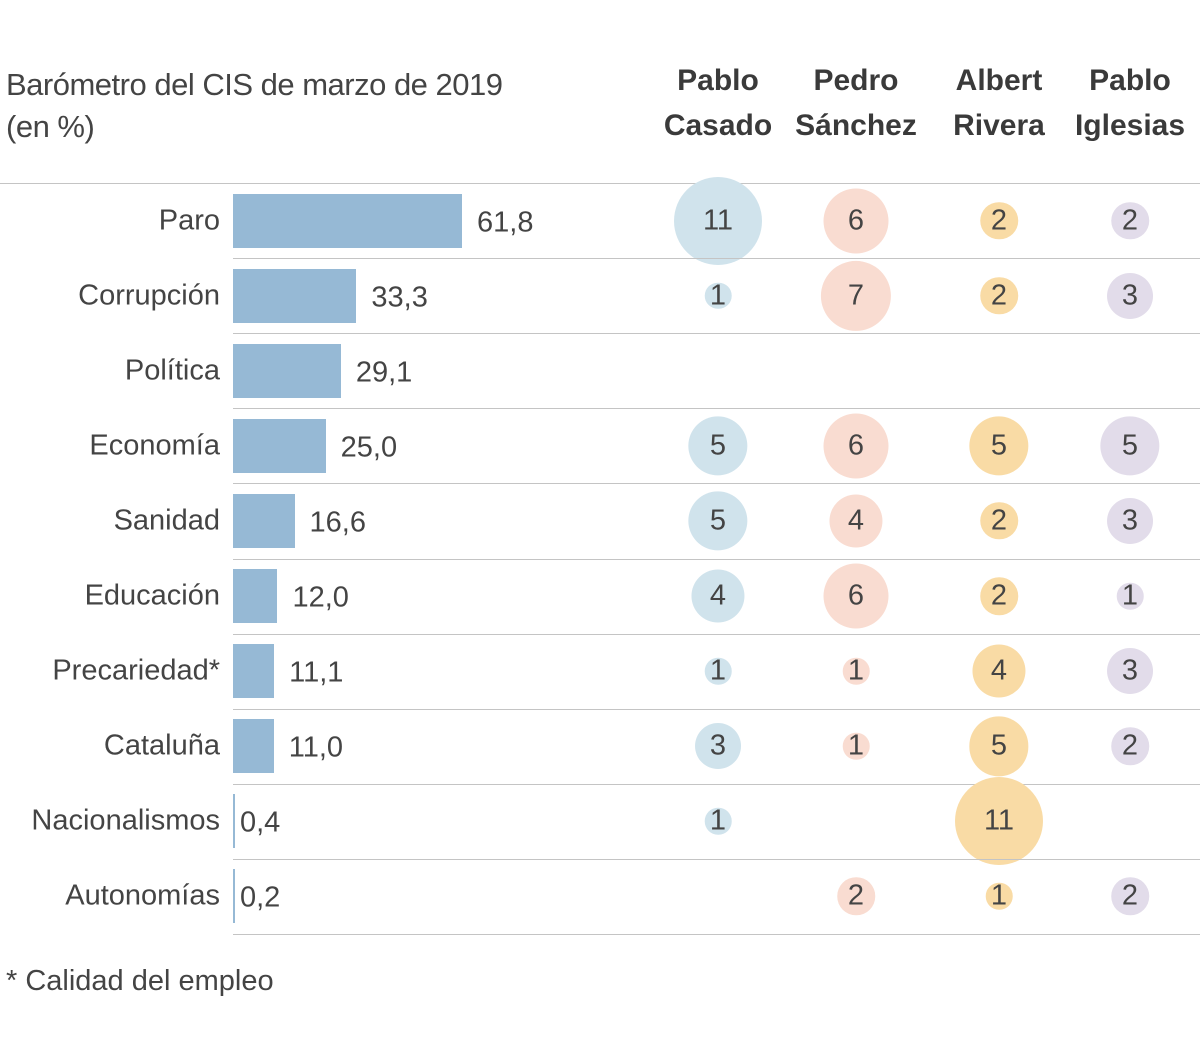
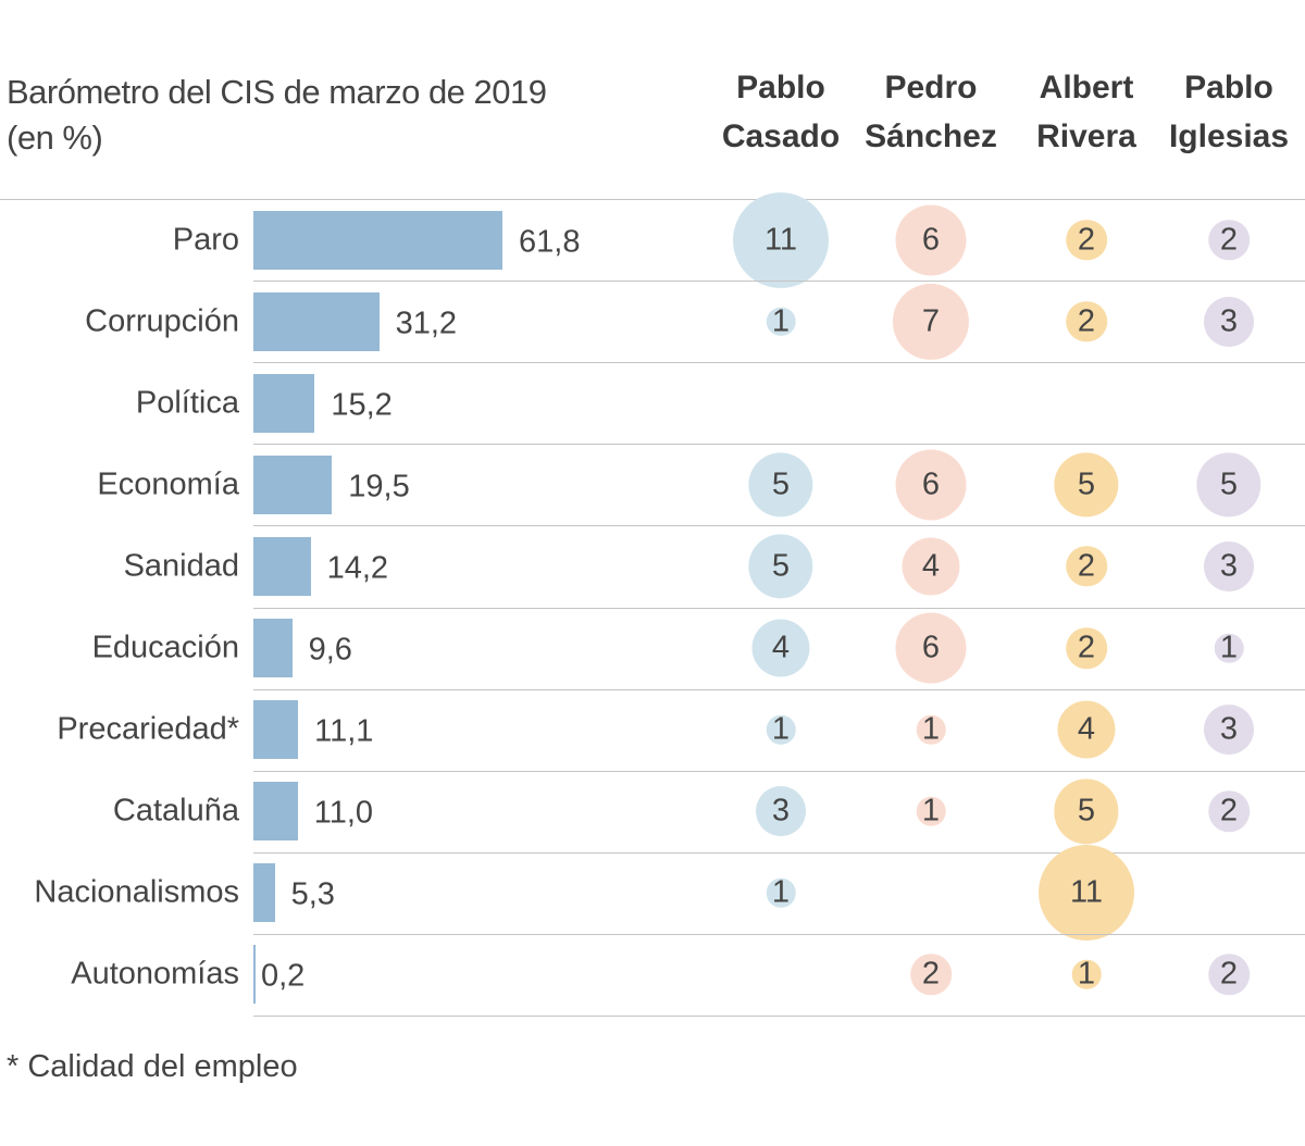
Corrupción: 33,3 -> 31,2
Política: 29,1 -> 15,2
Economía: 25,0 -> 19,5
Sanidad: 16,6 -> 14,2
Educación: 12,0 -> 9,6
Nacionalismos: 0,4 -> 5,3
